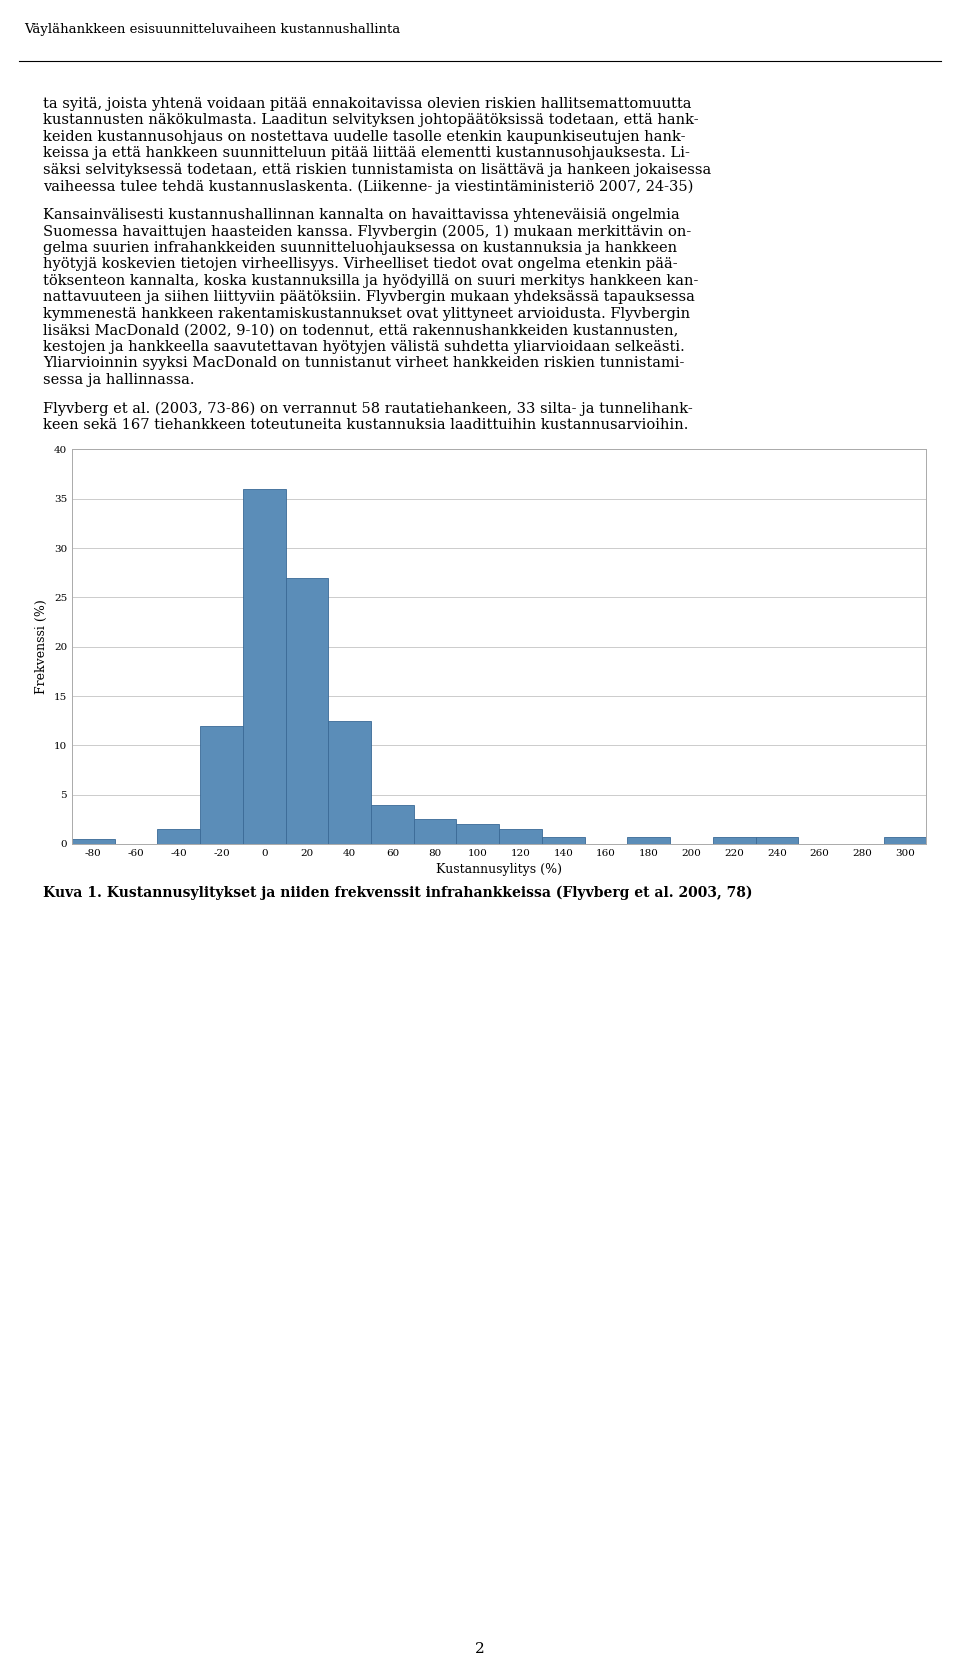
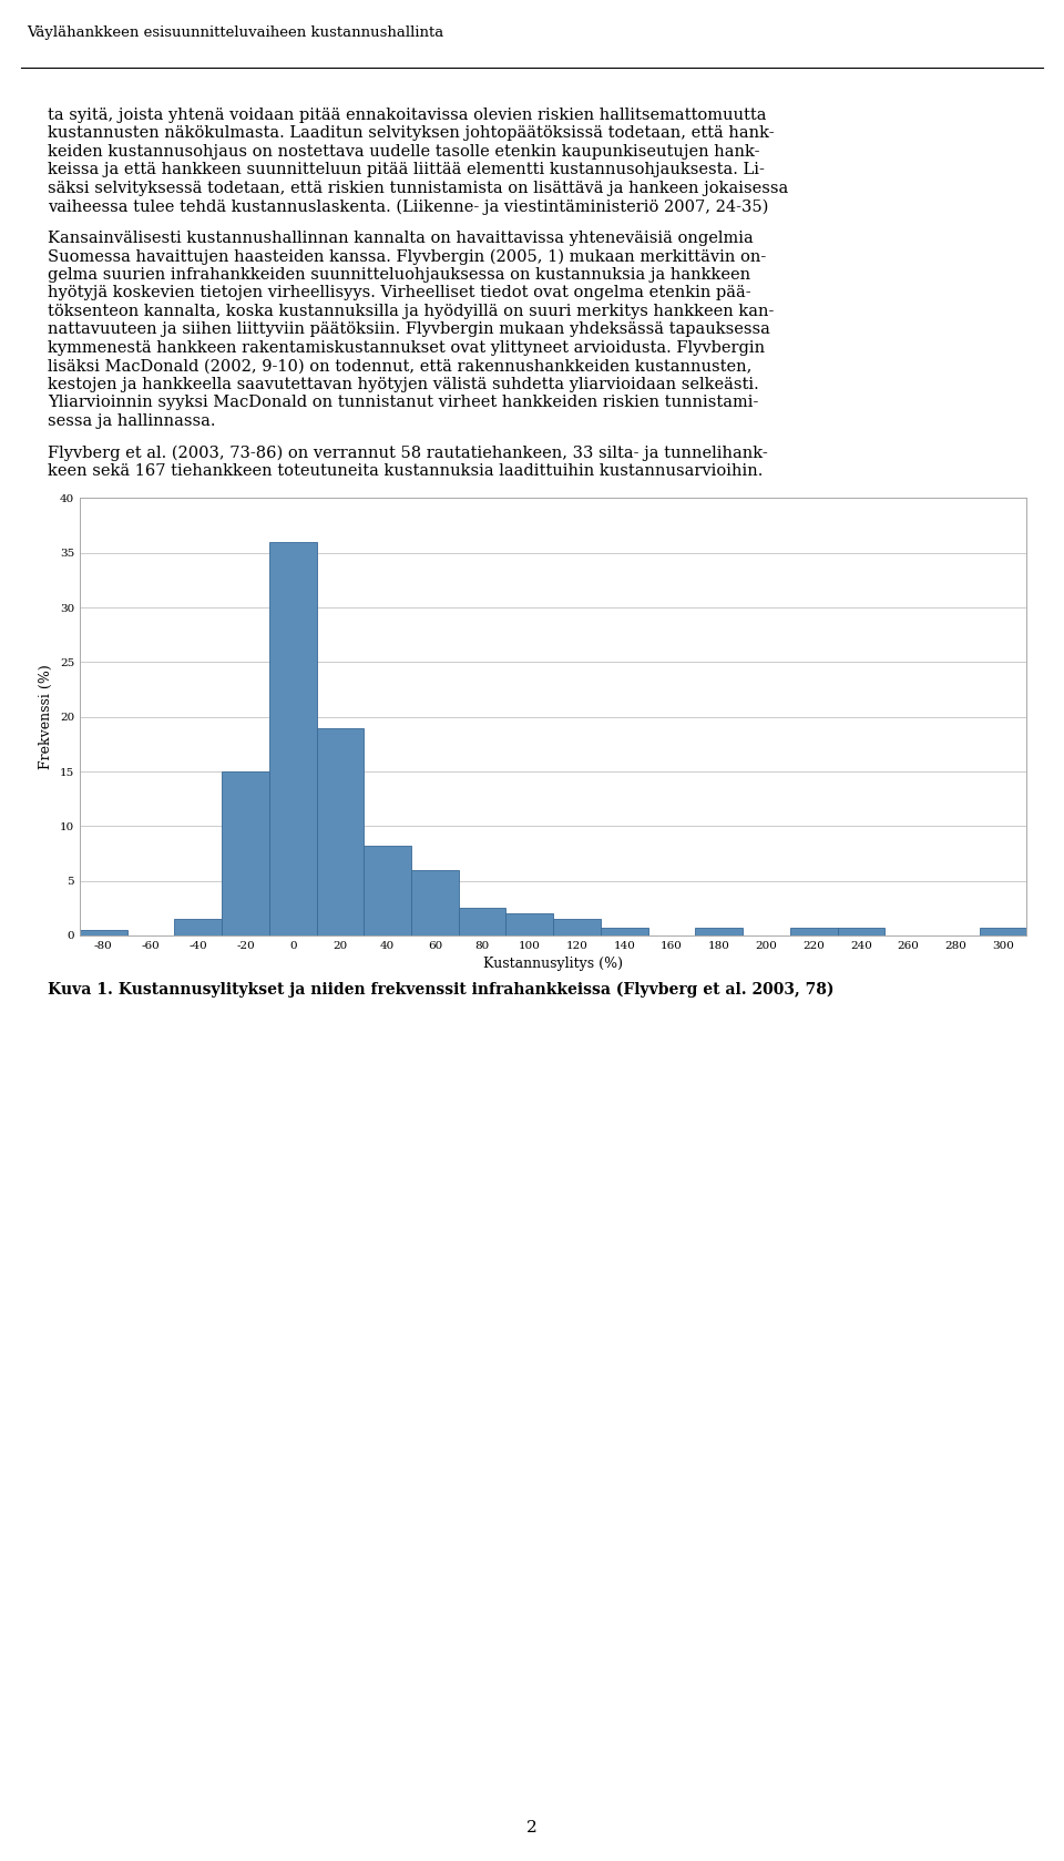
-20: 12.0 -> 15.0
20: 27.0 -> 19.0
40: 12.5 -> 8.2
60: 4.0 -> 6.0
